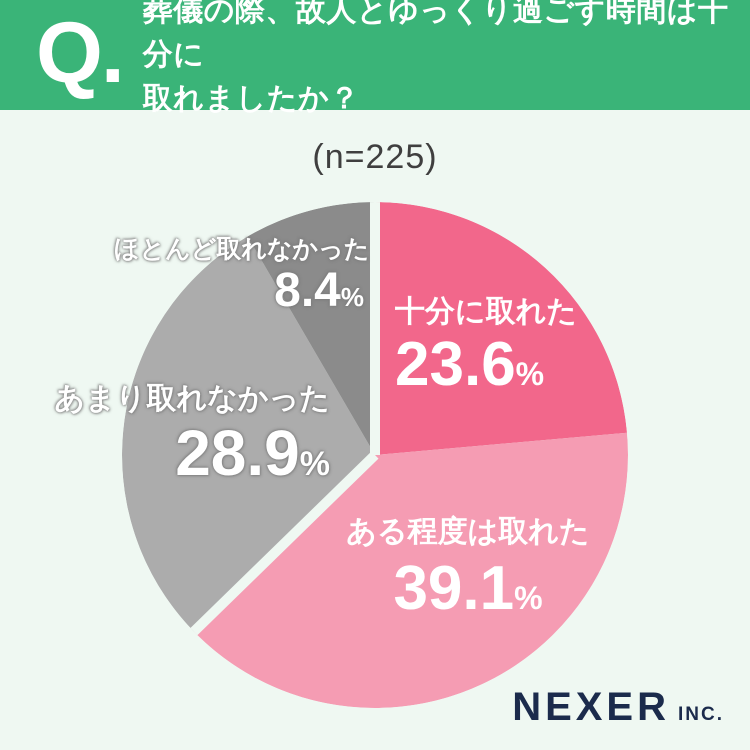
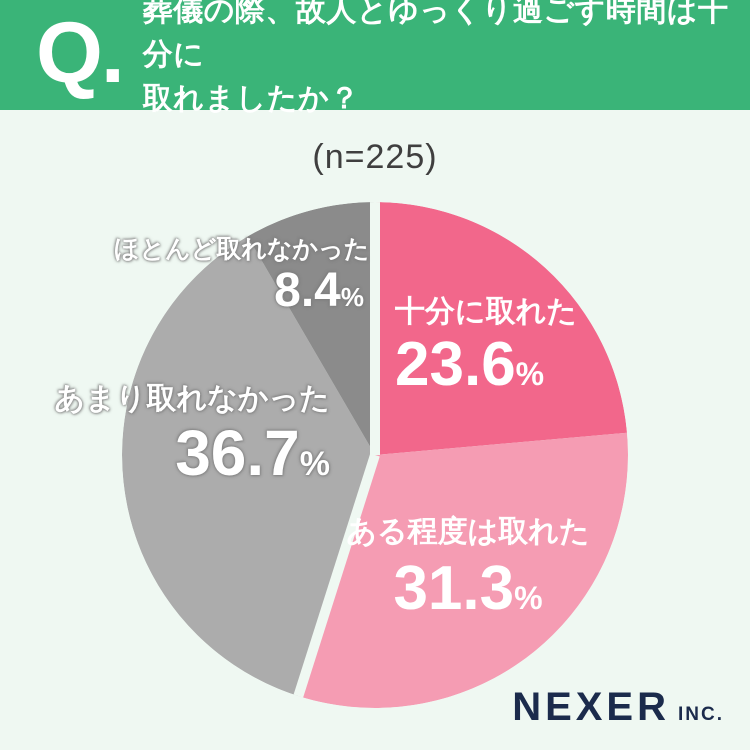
ある程度は取れた: 39.1 -> 31.3
あまり取れなかった: 28.9 -> 36.7
